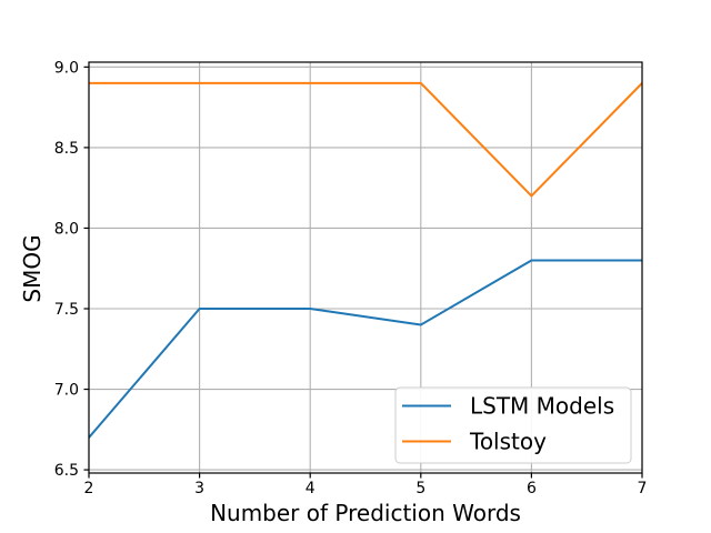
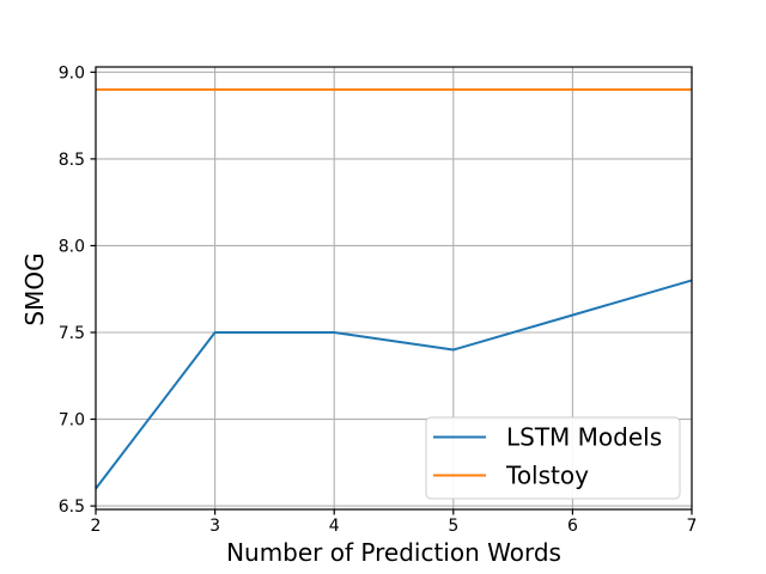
LSTM Models/2: 6.7 -> 6.6
LSTM Models/6: 7.8 -> 7.6
Tolstoy/6: 8.2 -> 8.9
